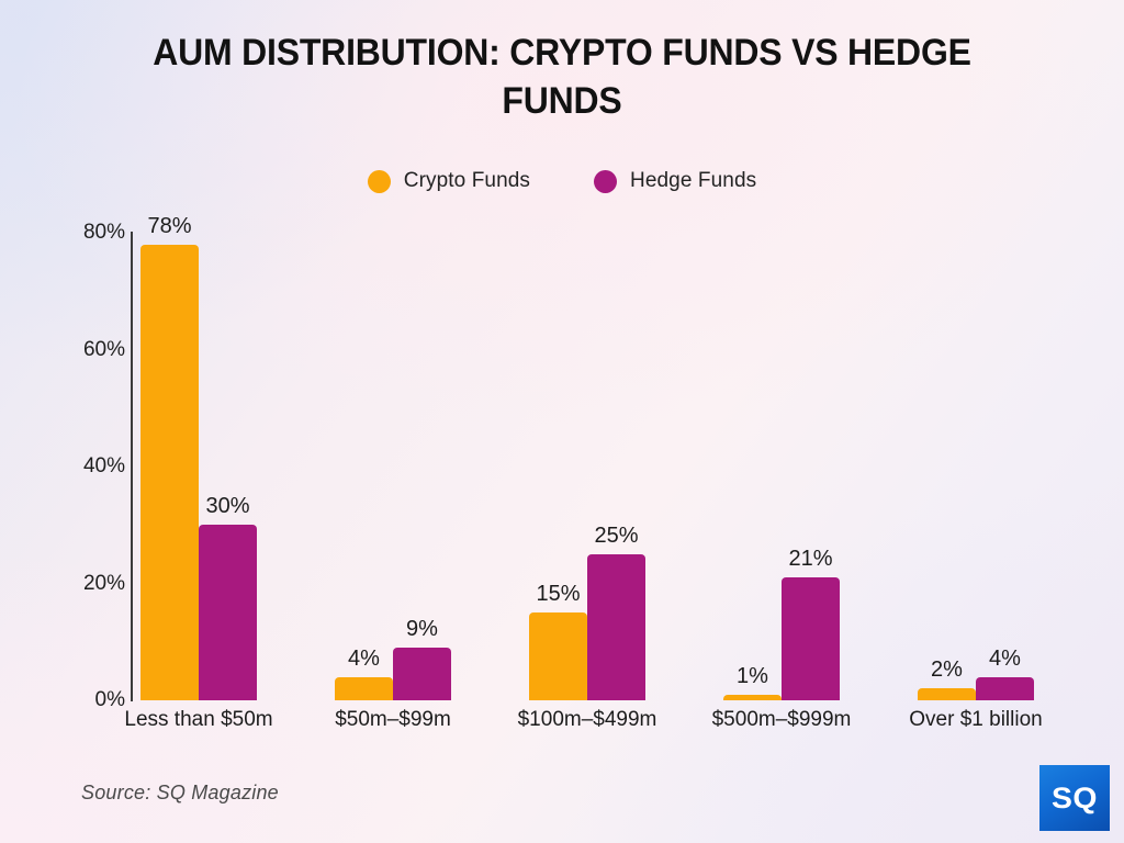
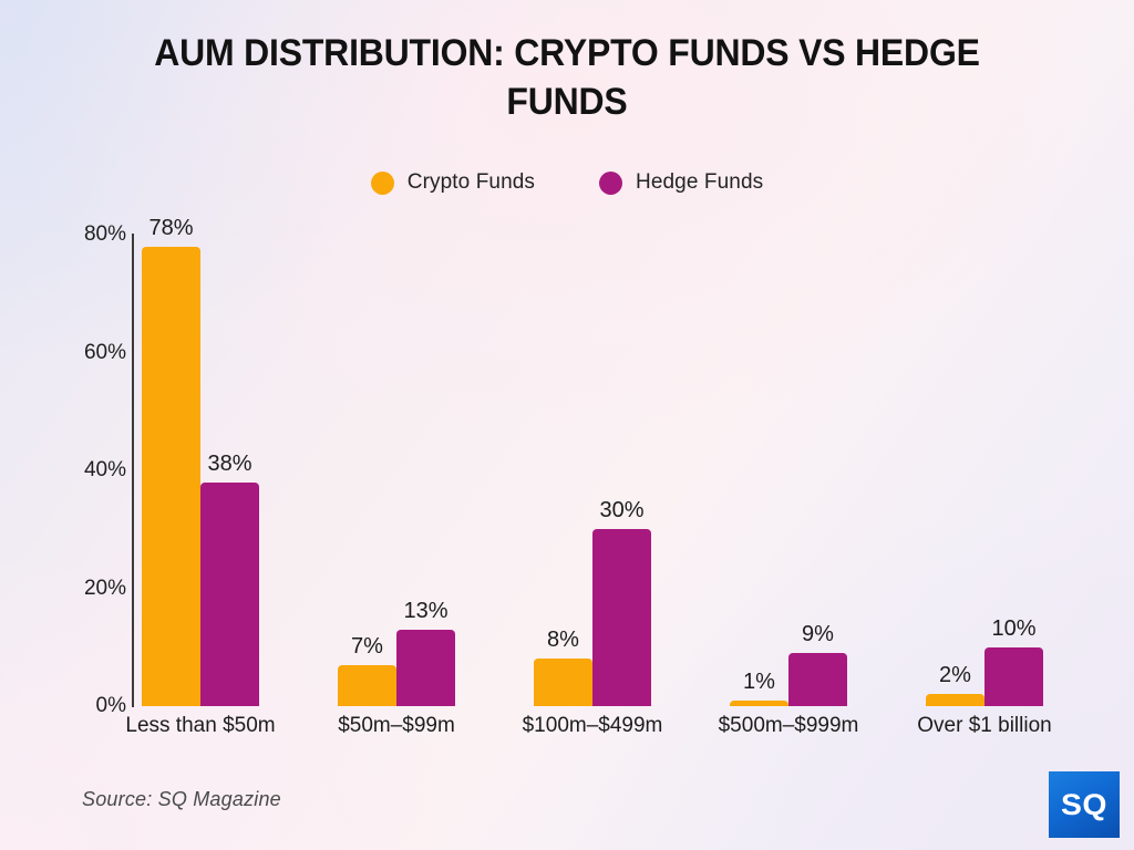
Hedge Funds/Less than $50m: 30% -> 38%
Crypto Funds/$50m–$99m: 4% -> 7%
Hedge Funds/$50m–$99m: 9% -> 13%
Crypto Funds/$100m–$499m: 15% -> 8%
Hedge Funds/$100m–$499m: 25% -> 30%
Hedge Funds/$500m–$999m: 21% -> 9%
Hedge Funds/Over $1 billion: 4% -> 10%
